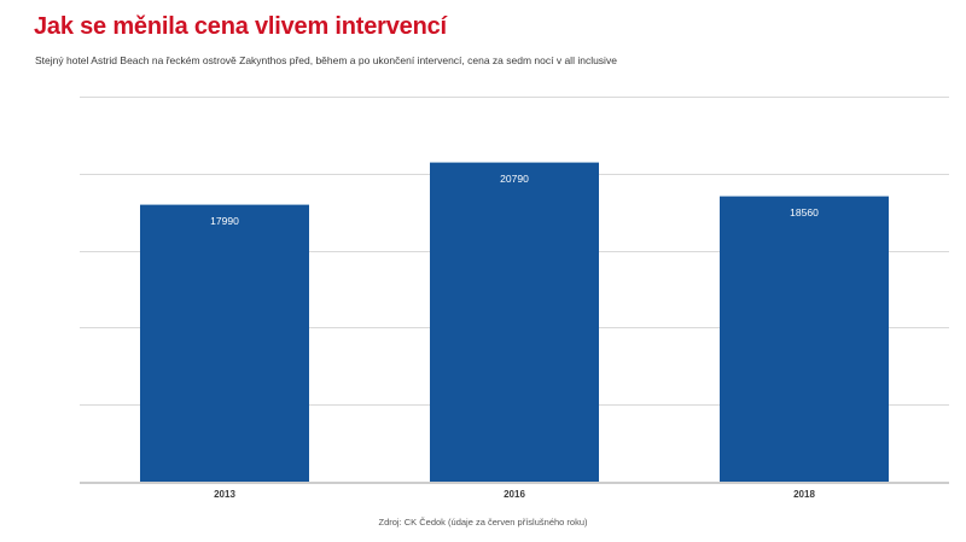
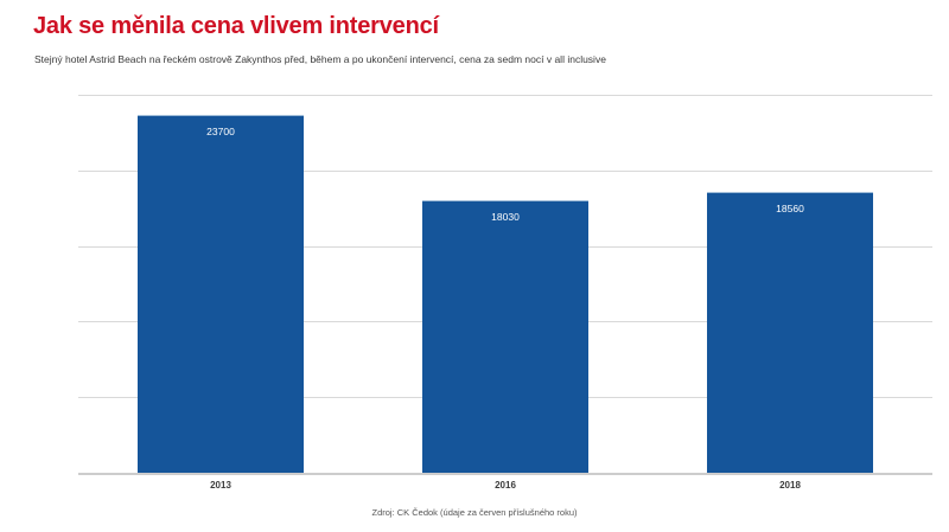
2013: 17990 -> 23700
2016: 20790 -> 18030
